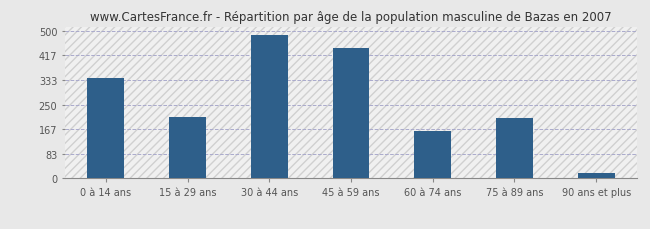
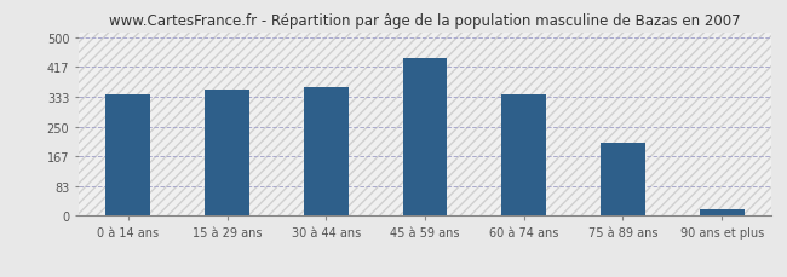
15 à 29 ans: 210 -> 355
30 à 44 ans: 485 -> 360
60 à 74 ans: 160 -> 342
